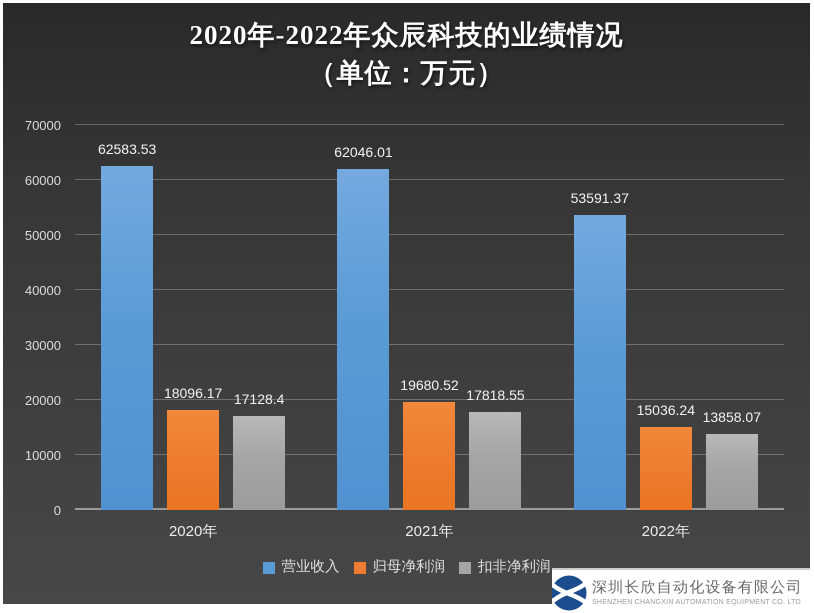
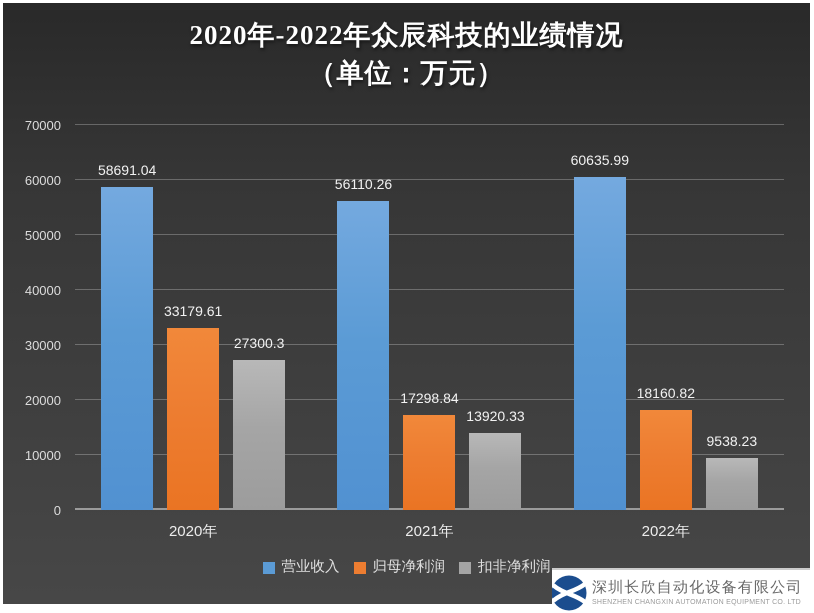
营业收入/2020年: 62583.53 -> 58691.04
归母净利润/2020年: 18096.17 -> 33179.61
扣非净利润/2020年: 17128.4 -> 27300.3
营业收入/2021年: 62046.01 -> 56110.26
归母净利润/2021年: 19680.52 -> 17298.84
扣非净利润/2021年: 17818.55 -> 13920.33
营业收入/2022年: 53591.37 -> 60635.99
归母净利润/2022年: 15036.24 -> 18160.82
扣非净利润/2022年: 13858.07 -> 9538.23
